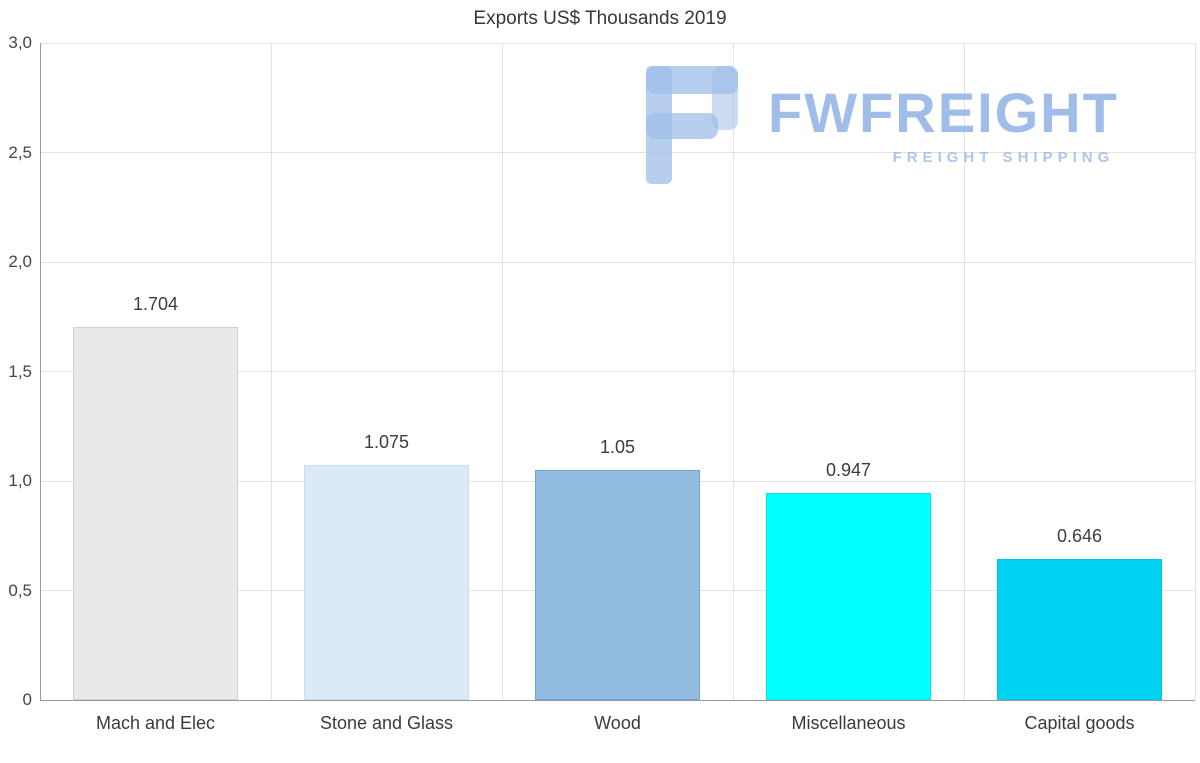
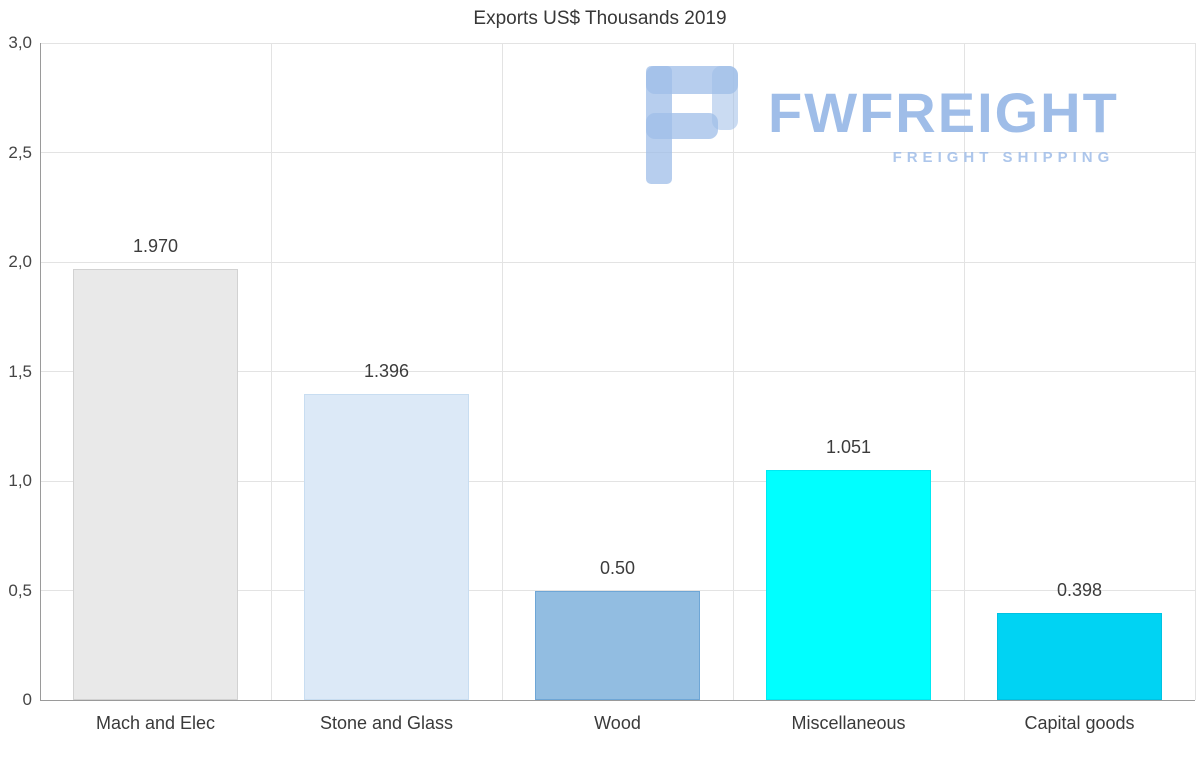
Mach and Elec: 1.704 -> 1.970
Stone and Glass: 1.075 -> 1.396
Wood: 1.05 -> 0.50
Miscellaneous: 0.947 -> 1.051
Capital goods: 0.646 -> 0.398
